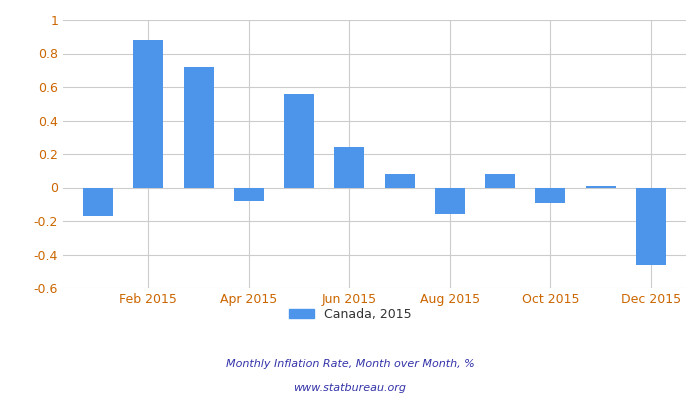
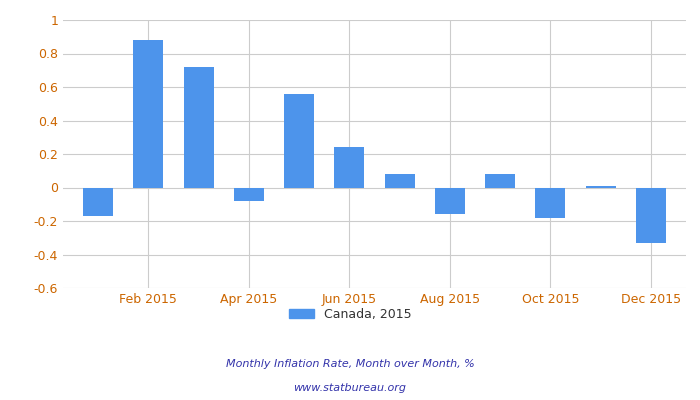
Oct 2015: -0.09 -> -0.18
Dec 2015: -0.46 -> -0.33
